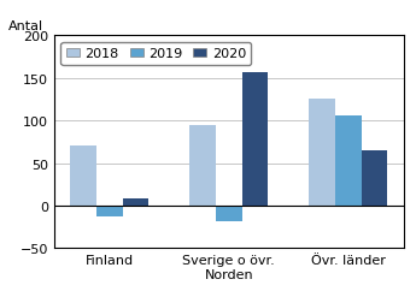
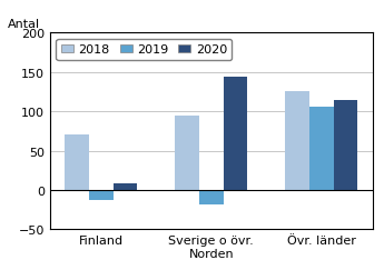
2020/Sverige o övr. Norden: 157 -> 144
2020/Övr. länder: 65 -> 114
